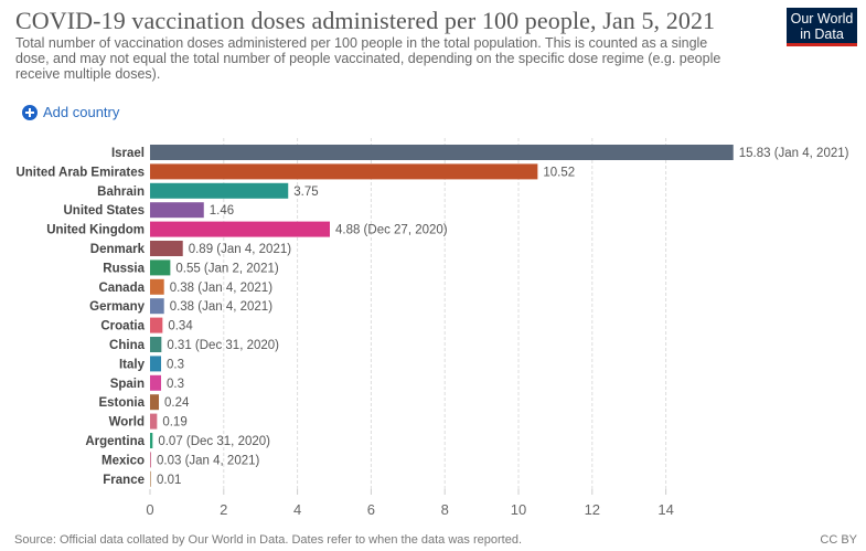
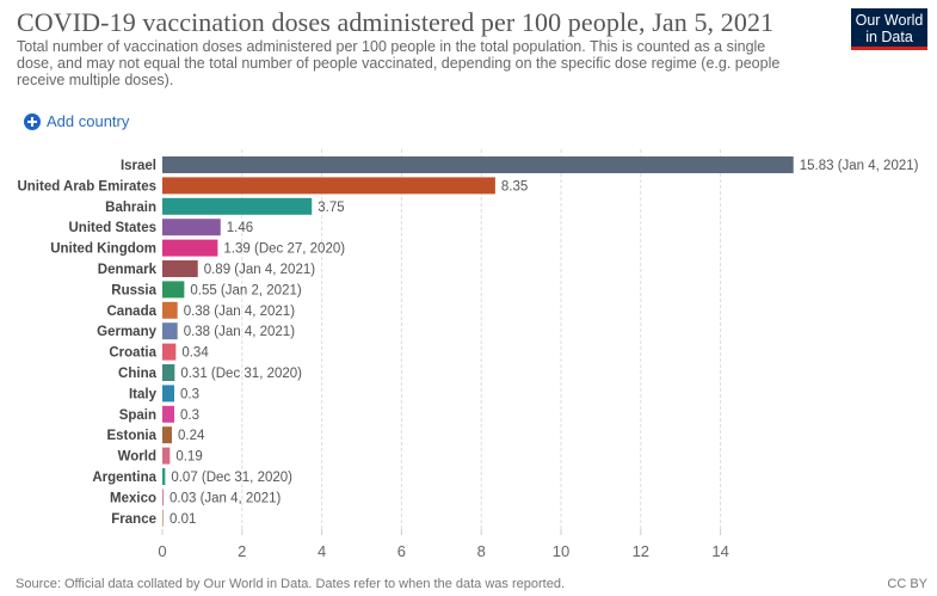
United Arab Emirates: 10.52 -> 8.35
United Kingdom: 4.88 -> 1.39
